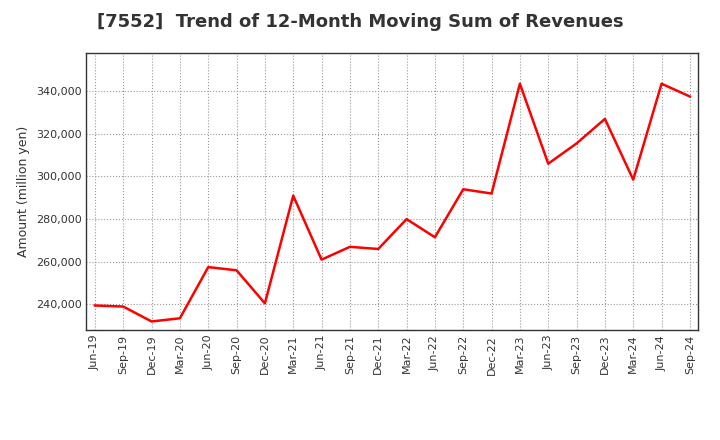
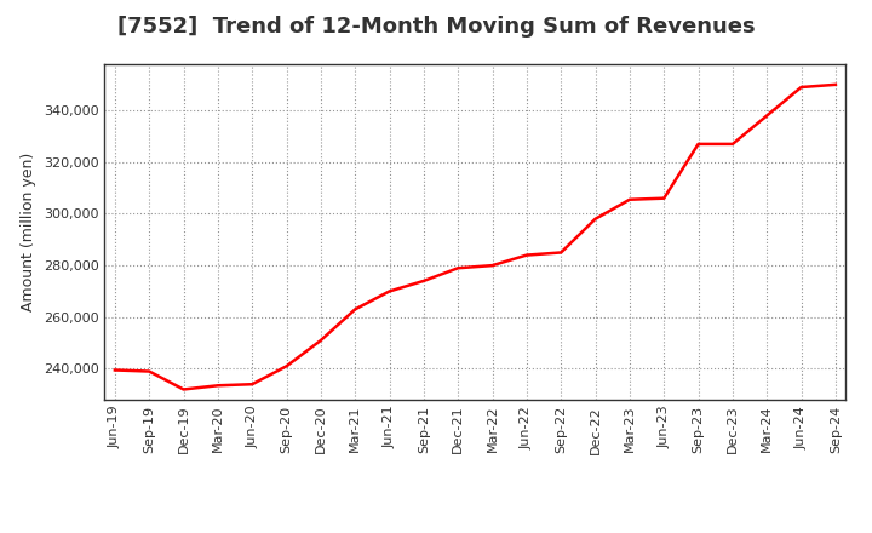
Jun-20: 257,500 -> 234,000
Sep-20: 256,000 -> 241,000
Dec-20: 240,500 -> 251,000
Mar-21: 291,000 -> 263,000
Jun-21: 261,000 -> 270,000
Sep-21: 267,000 -> 274,000
Dec-21: 266,000 -> 279,000
Jun-22: 271,500 -> 284,000
Sep-22: 294,000 -> 285,000
Dec-22: 292,000 -> 298,000
Mar-23: 343,500 -> 305,500
Sep-23: 315,500 -> 327,000
Mar-24: 298,500 -> 338,000
Jun-24: 343,500 -> 349,000
Sep-24: 337,500 -> 350,000
